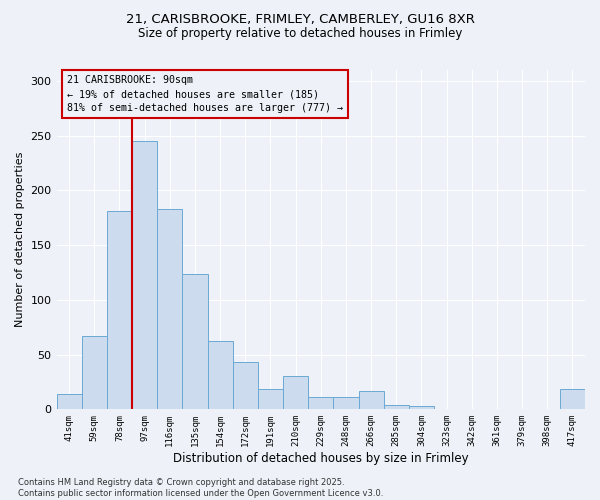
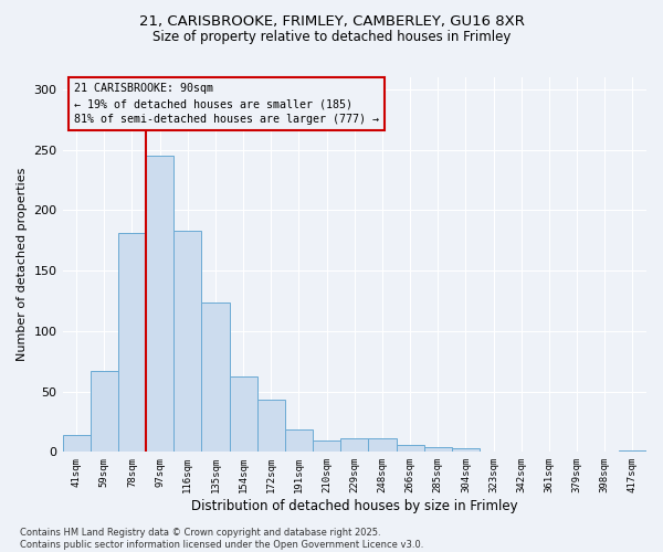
210sqm: 30 -> 9
266sqm: 17 -> 6
417sqm: 19 -> 1
